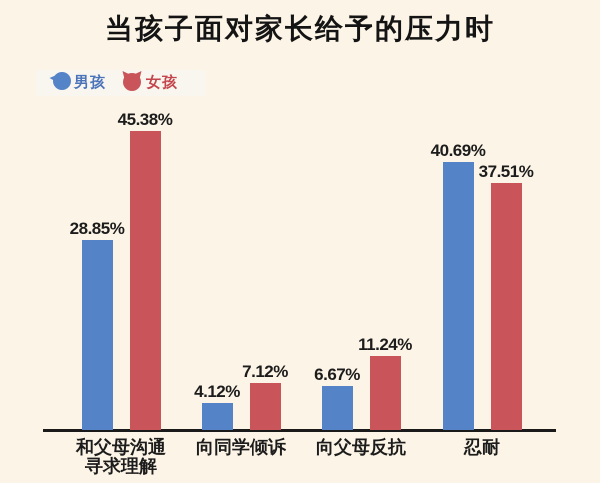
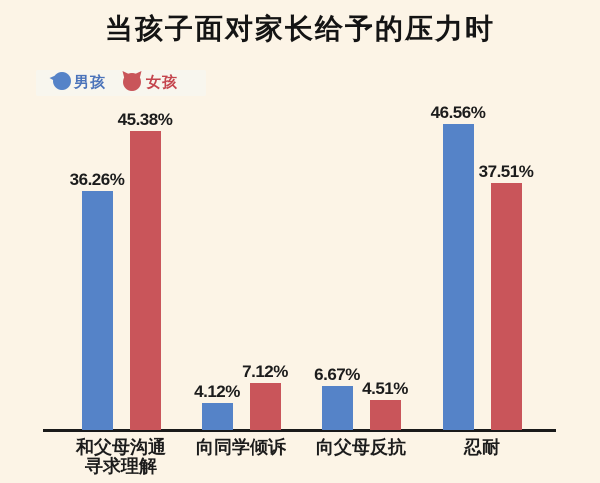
男孩/和父母沟通 寻求理解: 28.85% -> 36.26%
女孩/向父母反抗: 11.24% -> 4.51%
男孩/忍耐: 40.69% -> 46.56%
